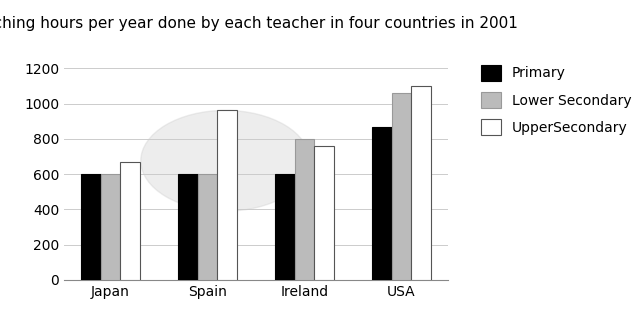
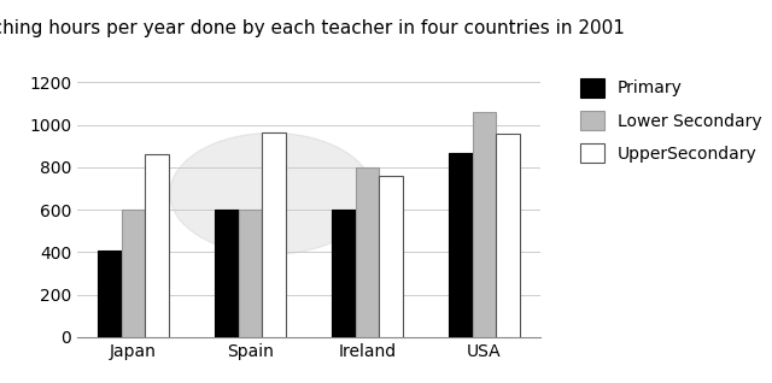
Primary/Japan: 600 -> 410
UpperSecondary/Japan: 670 -> 860
UpperSecondary/USA: 1100 -> 960
